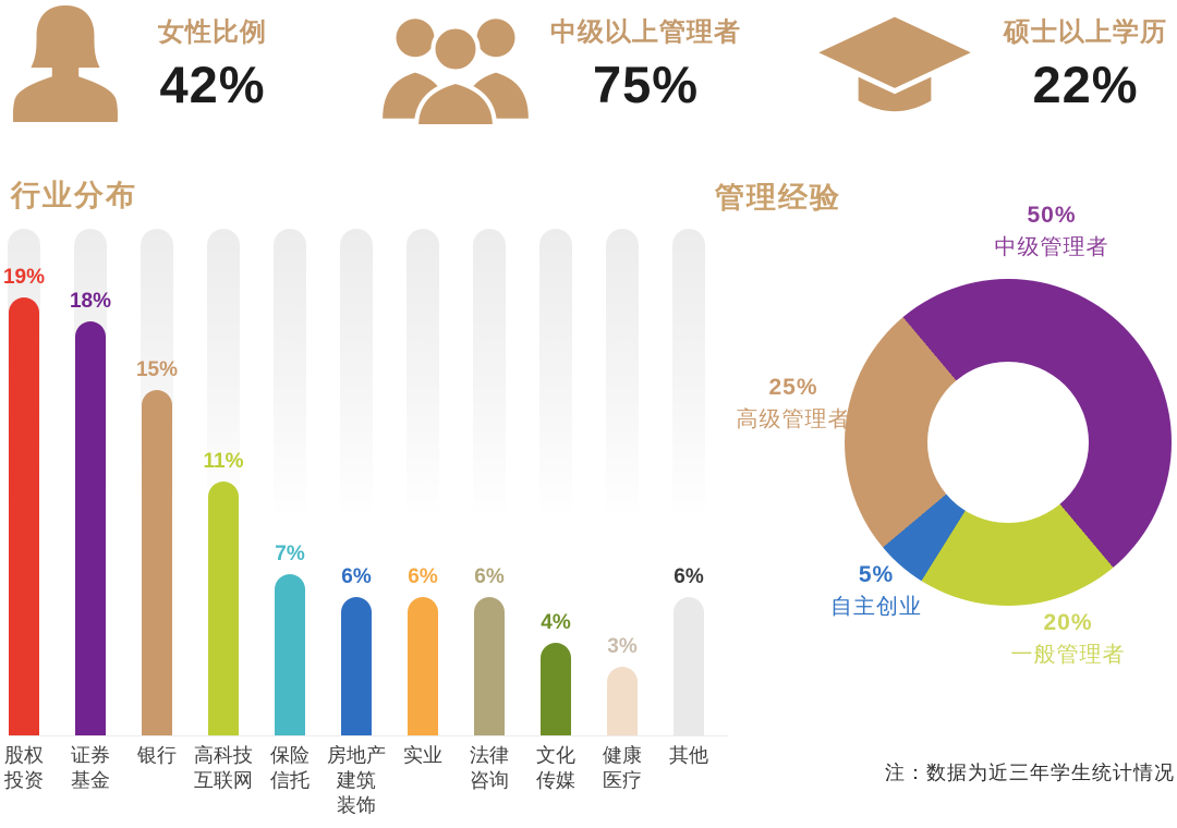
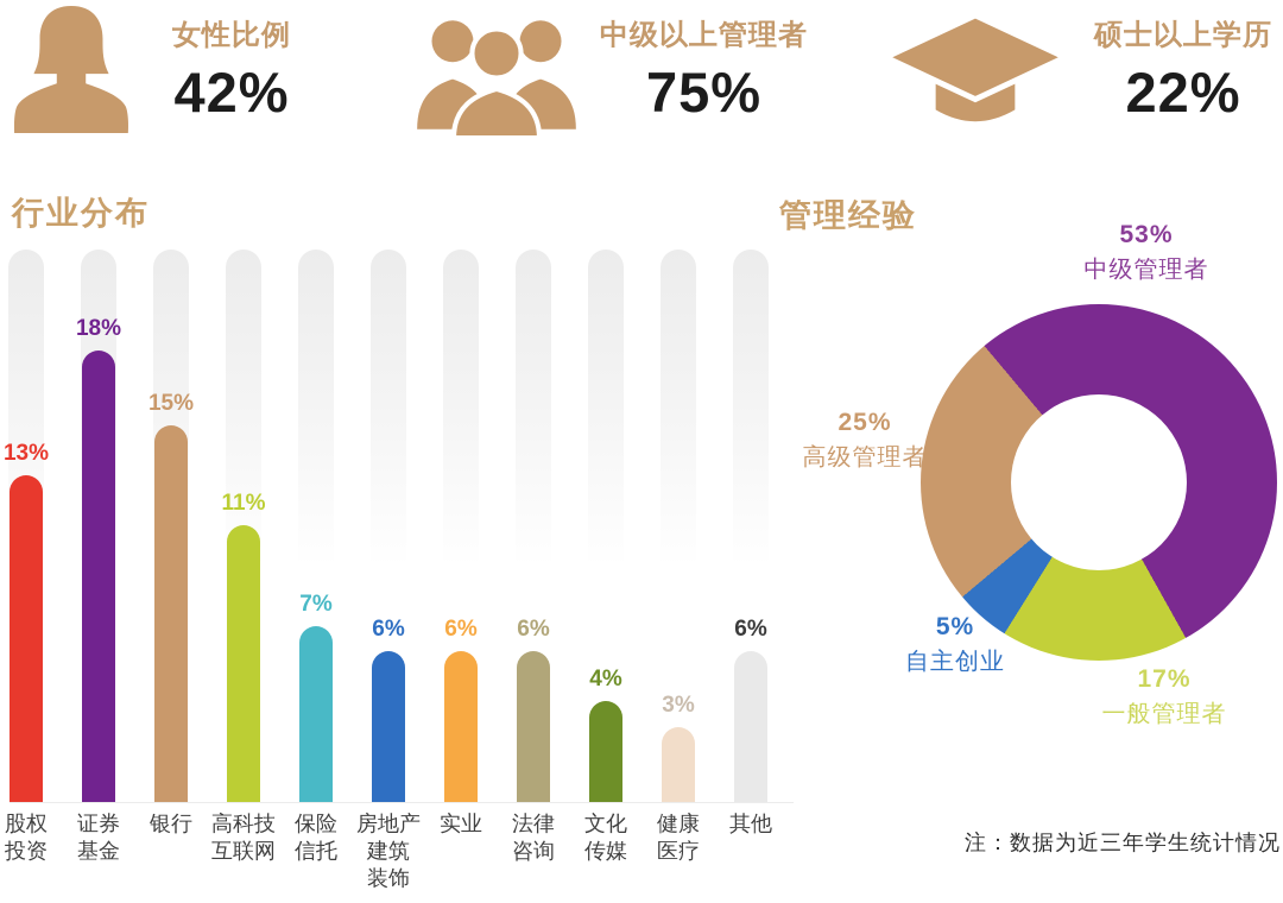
行业分布/股权投资: 19% -> 13%
管理经验/中级管理者: 50% -> 53%
管理经验/一般管理者: 20% -> 17%
